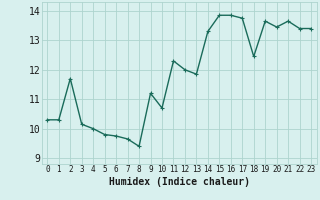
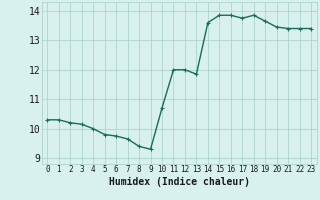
2: 11.70 -> 10.20
9: 11.20 -> 9.30
11: 12.30 -> 12.00
14: 13.30 -> 13.60
18: 12.45 -> 13.85
21: 13.65 -> 13.40
